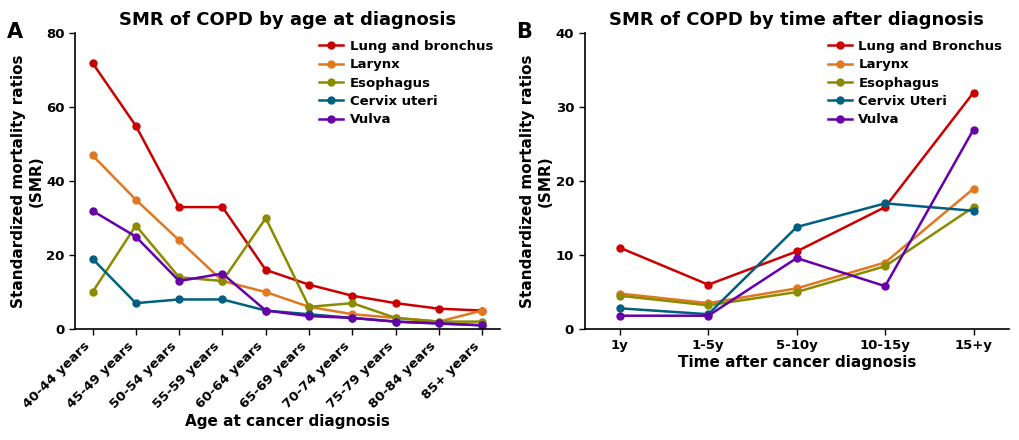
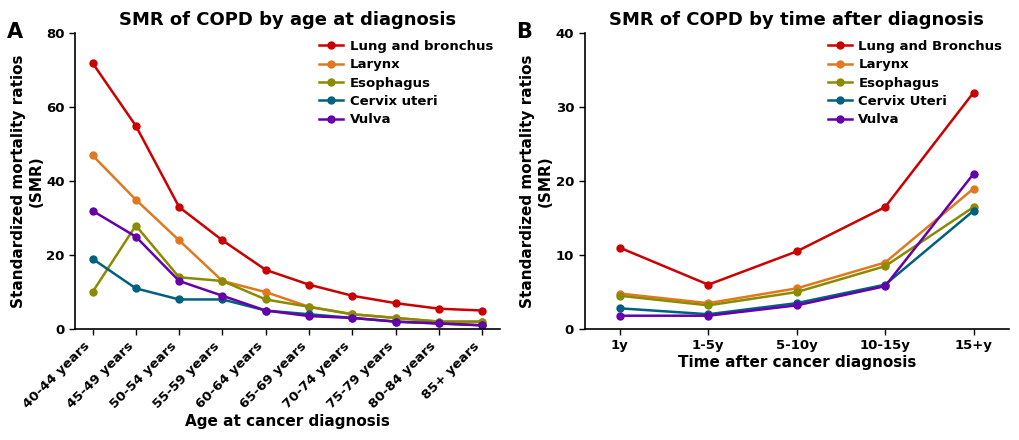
SMR of COPD by age at diagnosis/Cervix uteri/45-49 years: 7.0 -> 11.0
SMR of COPD by age at diagnosis/Lung and bronchus/55-59 years: 33.0 -> 24.0
SMR of COPD by age at diagnosis/Vulva/55-59 years: 15.0 -> 9.0
SMR of COPD by age at diagnosis/Esophagus/60-64 years: 30 -> 8
SMR of COPD by age at diagnosis/Esophagus/70-74 years: 7 -> 4
SMR of COPD by age at diagnosis/Larynx/85+ years: 5 -> 2
SMR of COPD by time after diagnosis/Cervix Uteri/5-10y: 13.8 -> 3.5
SMR of COPD by time after diagnosis/Vulva/5-10y: 9.6 -> 3.2
SMR of COPD by time after diagnosis/Cervix Uteri/10-15y: 17.0 -> 6.0
SMR of COPD by time after diagnosis/Vulva/15+y: 27.0 -> 21.0
